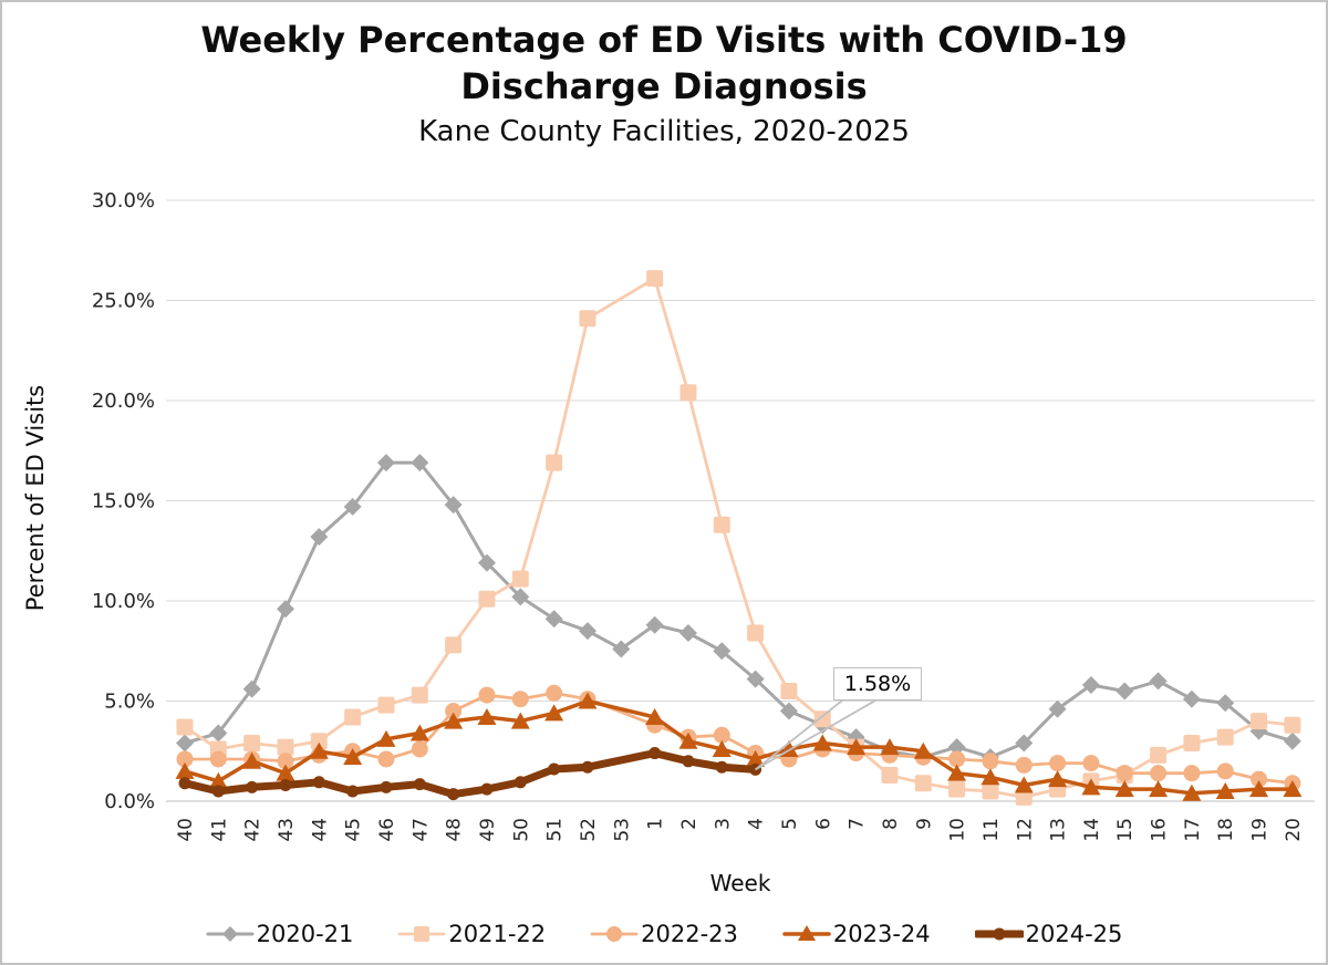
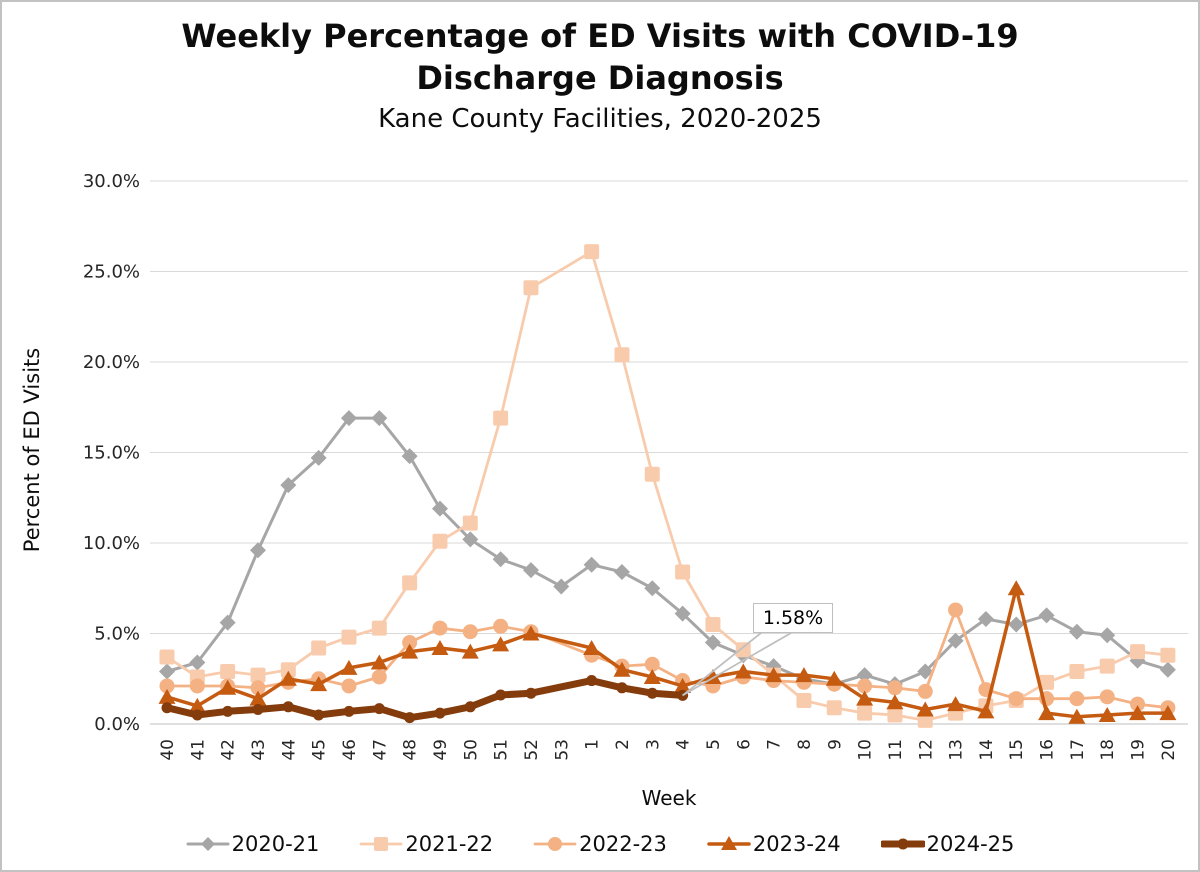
2022-23/13: 1.9% -> 6.3%
2023-24/15: 0.6% -> 7.5%
